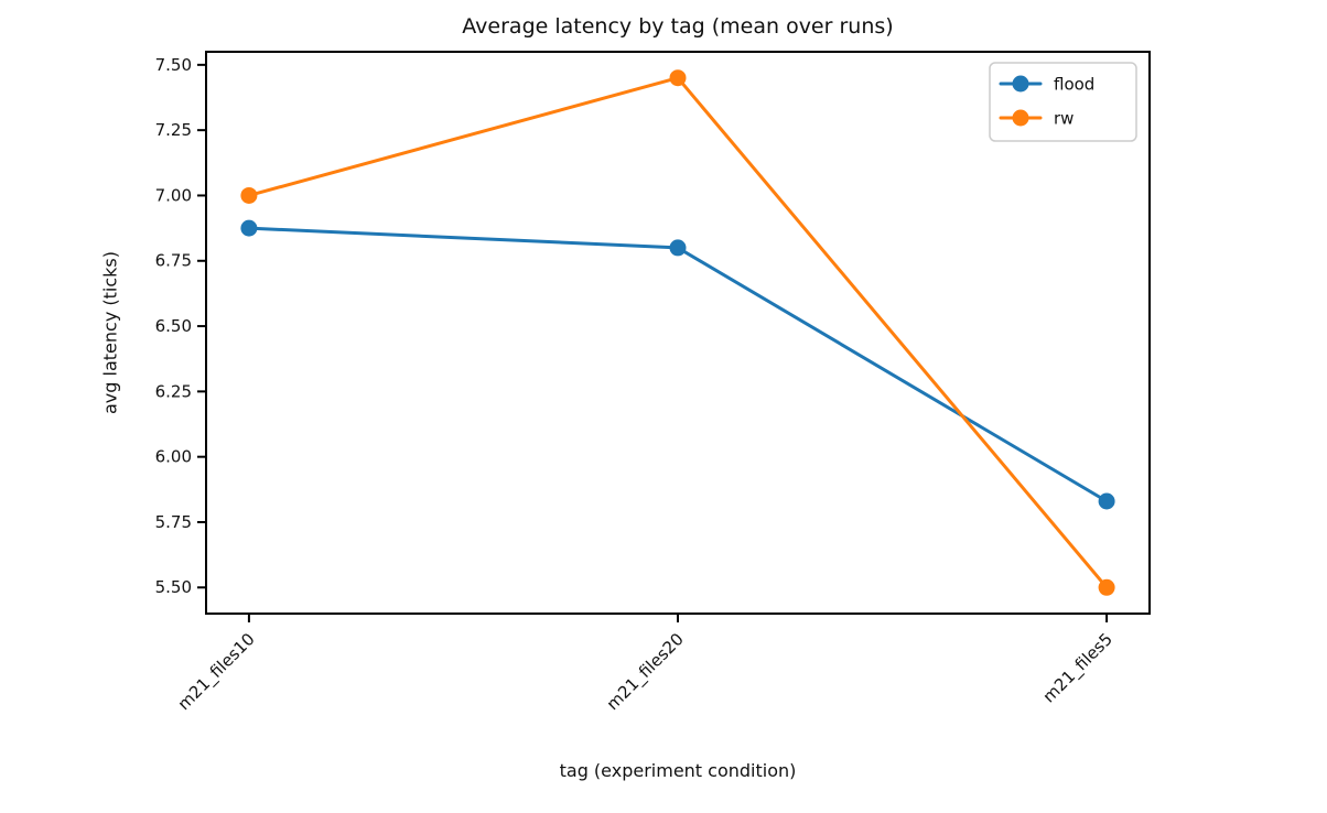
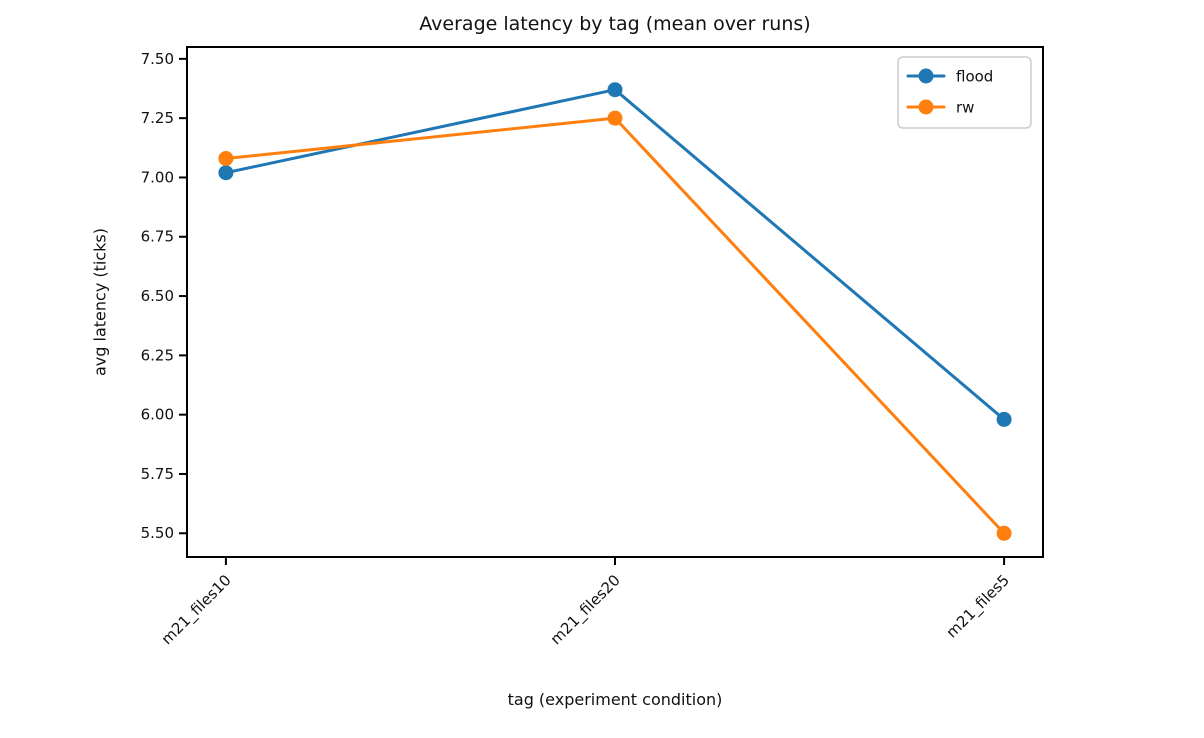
flood/m21_files10: 6.88 -> 7.02
rw/m21_files10: 7.00 -> 7.08
flood/m21_files20: 6.80 -> 7.37
rw/m21_files20: 7.45 -> 7.25
flood/m21_files5: 5.83 -> 5.98
